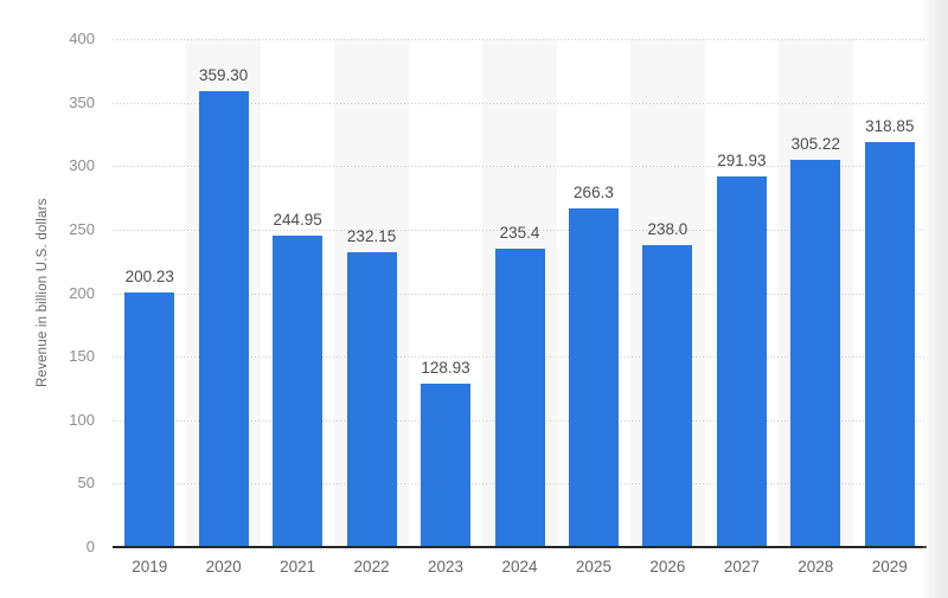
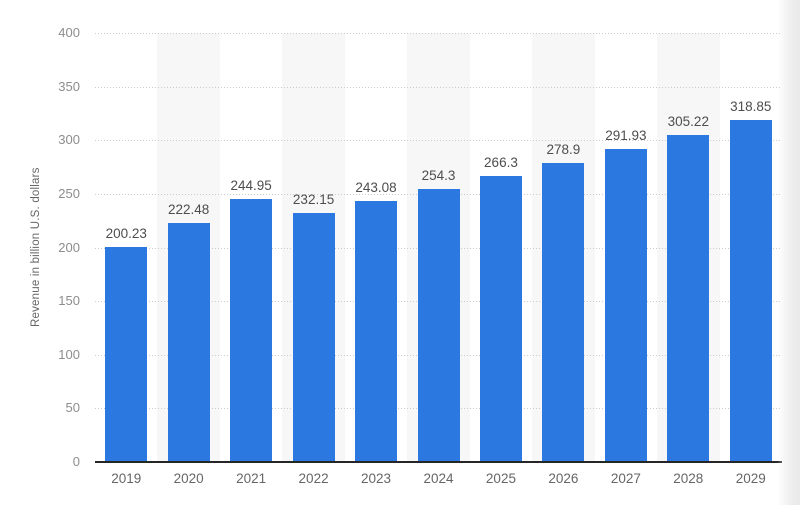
2020: 359.30 -> 222.48
2023: 128.93 -> 243.08
2024: 235.4 -> 254.3
2026: 238.0 -> 278.9
